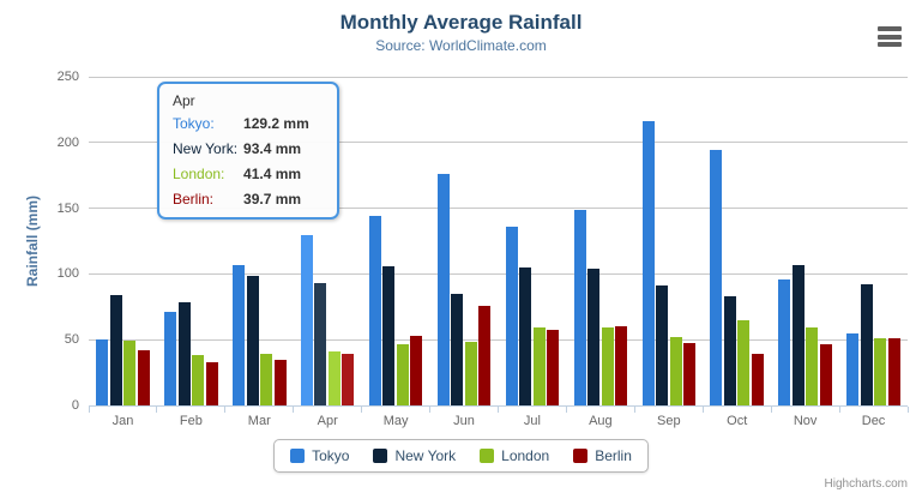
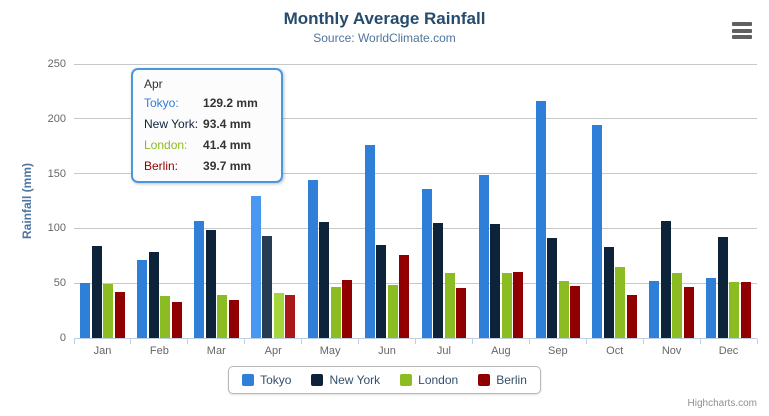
Berlin/Jul: 57 -> 46
Tokyo/Nov: 96 -> 52
